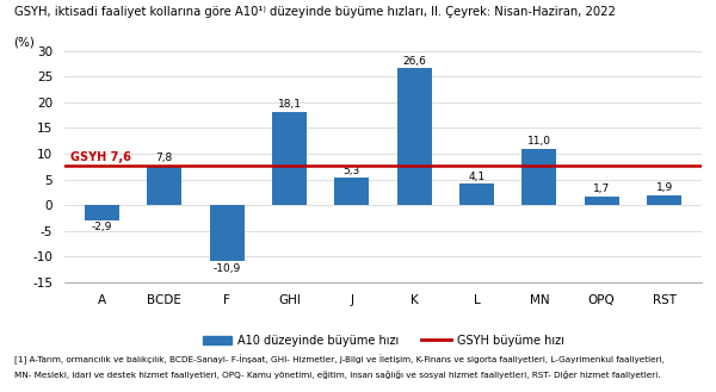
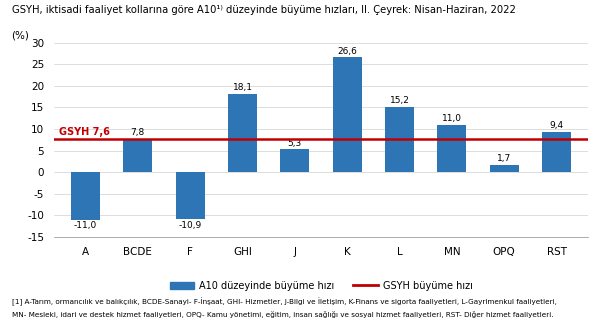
A: -2,9 -> -11,0
L: 4,1 -> 15,2
RST: 1,9 -> 9,4
